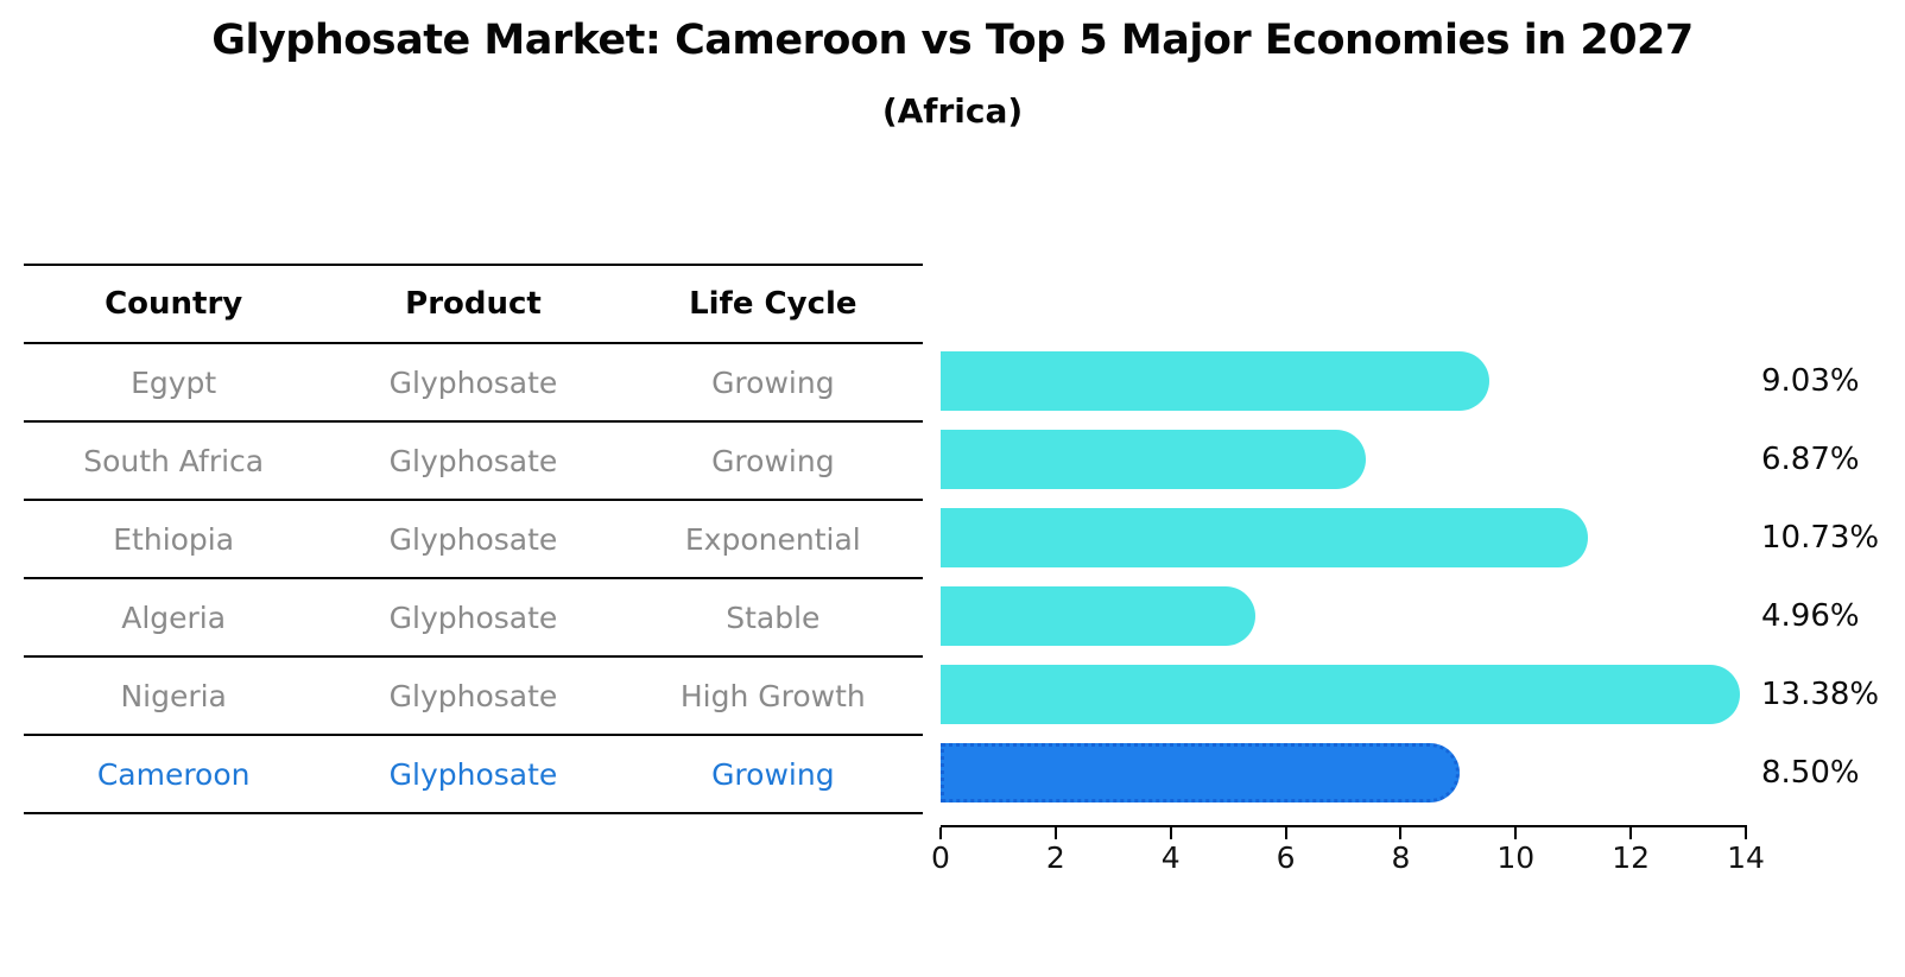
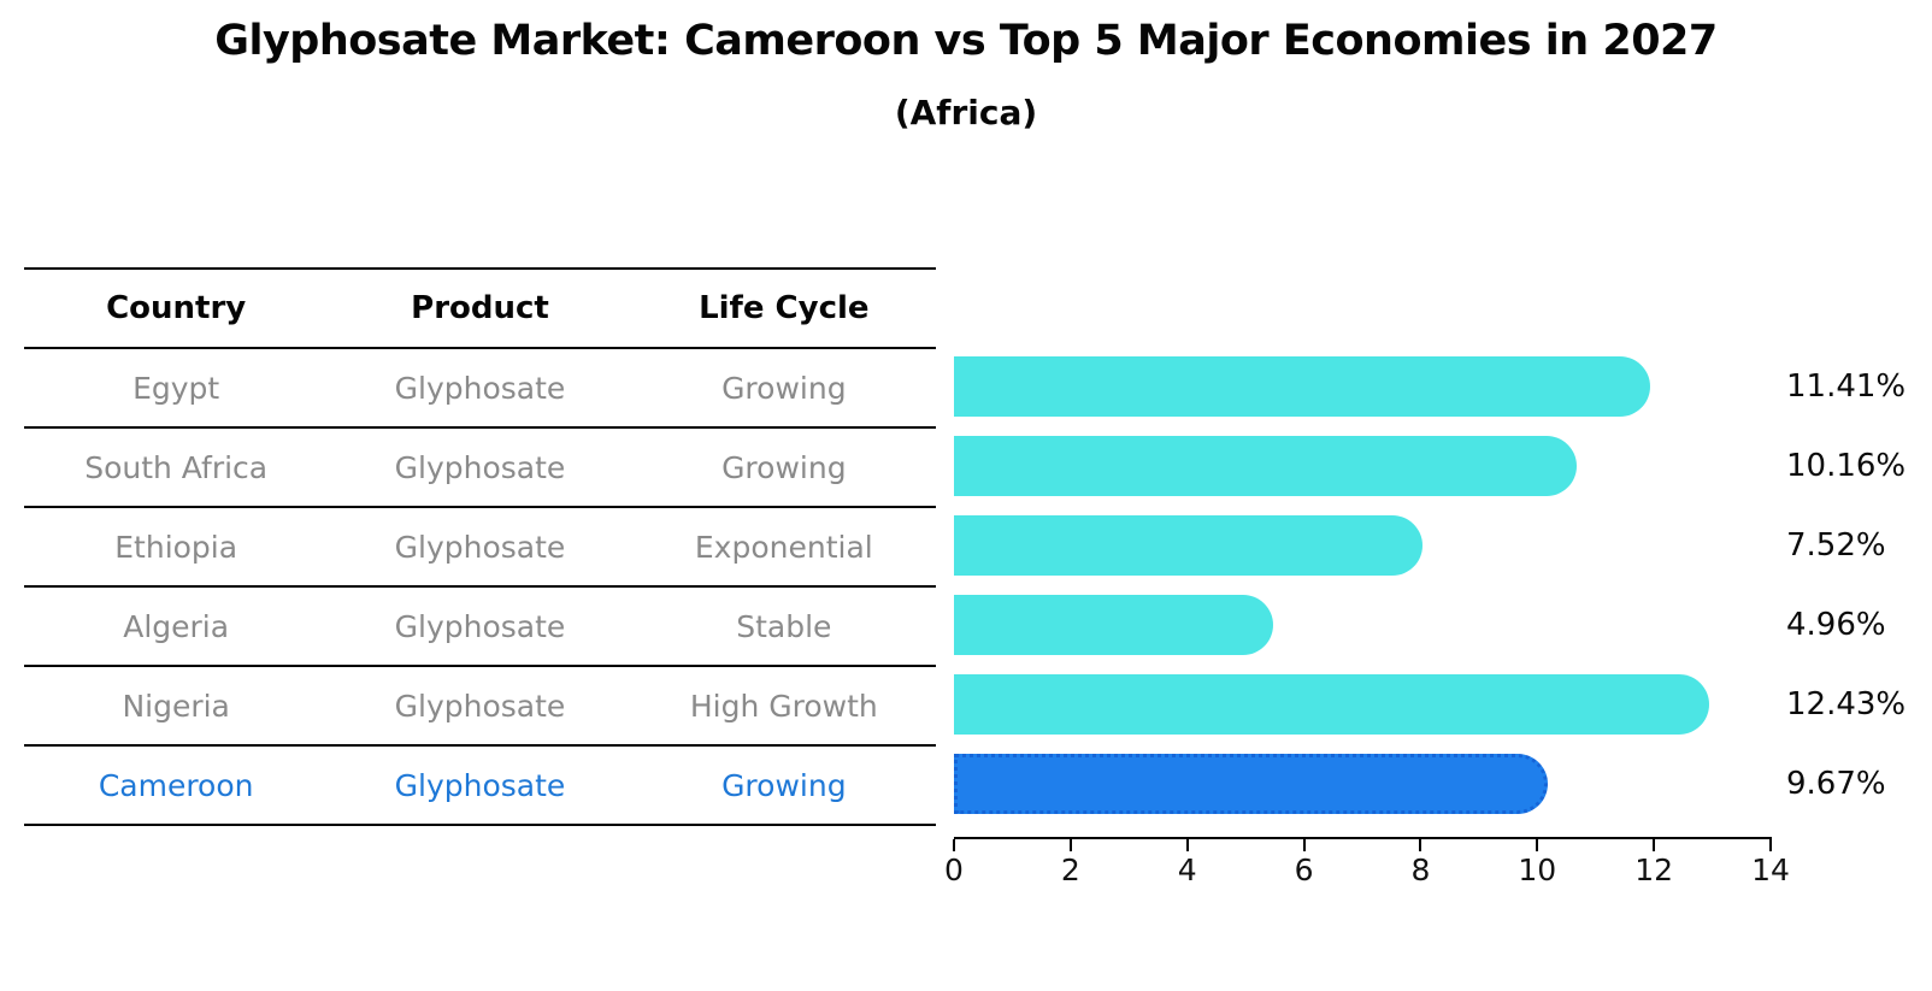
Egypt: 9.03% -> 11.41%
South Africa: 6.87% -> 10.16%
Ethiopia: 10.73% -> 7.52%
Nigeria: 13.38% -> 12.43%
Cameroon: 8.50% -> 9.67%
